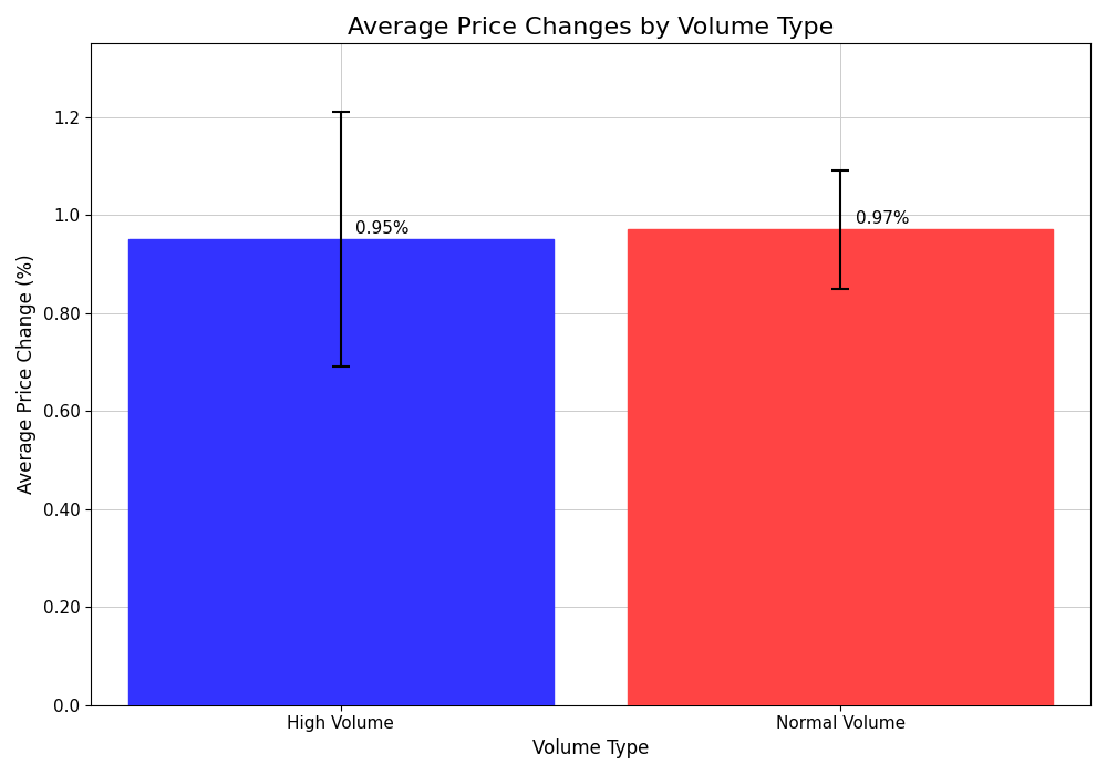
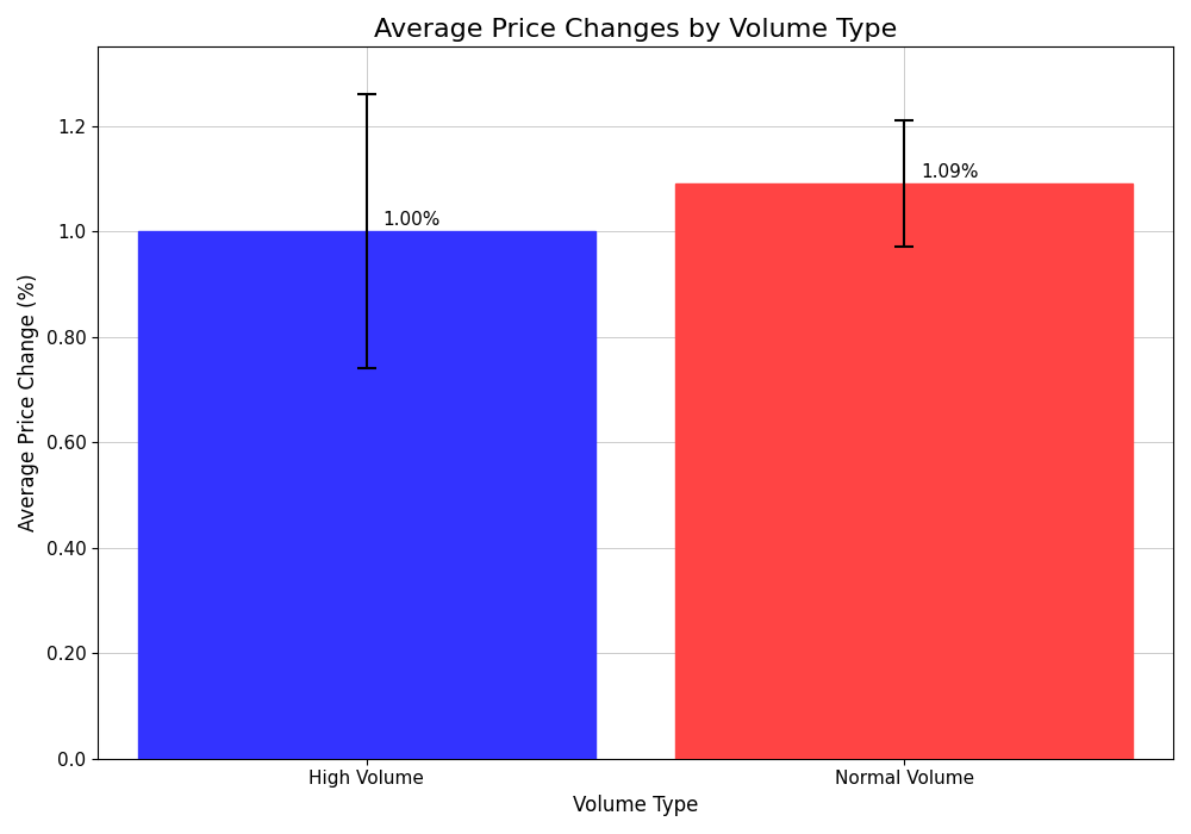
High Volume: 0.95% -> 1.00%
Normal Volume: 0.97% -> 1.09%
